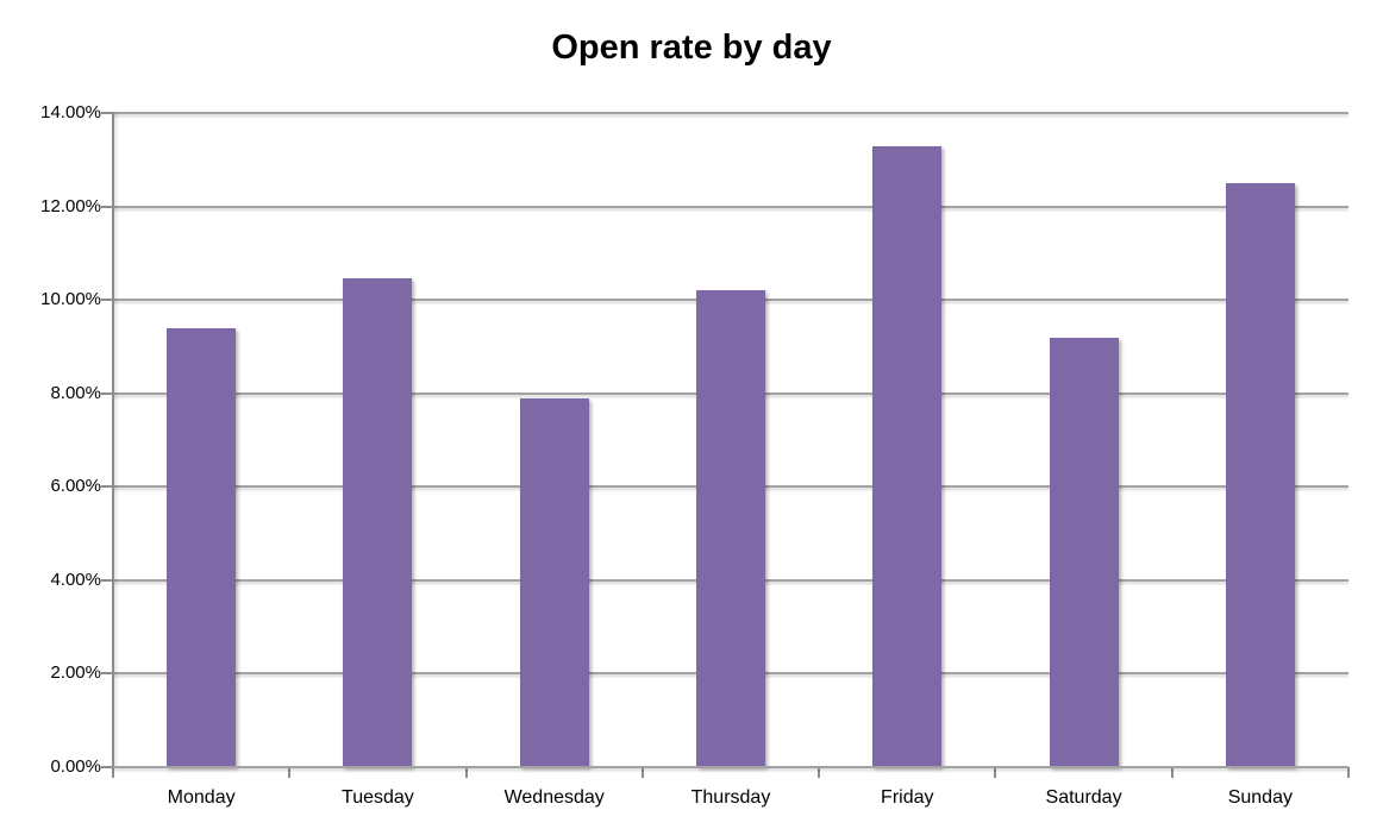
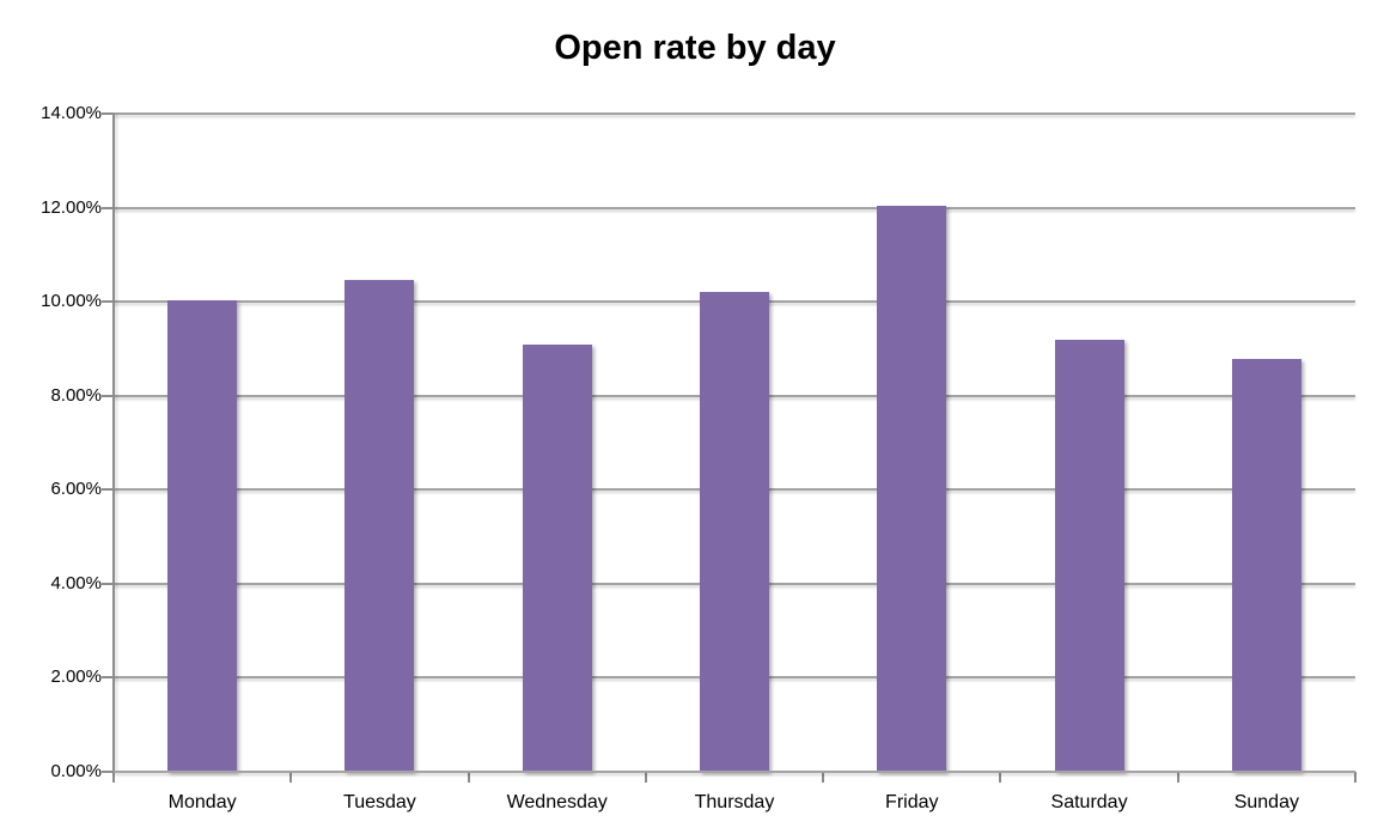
Monday: 9.4% -> 10.0%
Wednesday: 7.9% -> 9.1%
Friday: 13.3% -> 12.1%
Sunday: 12.5% -> 8.8%
